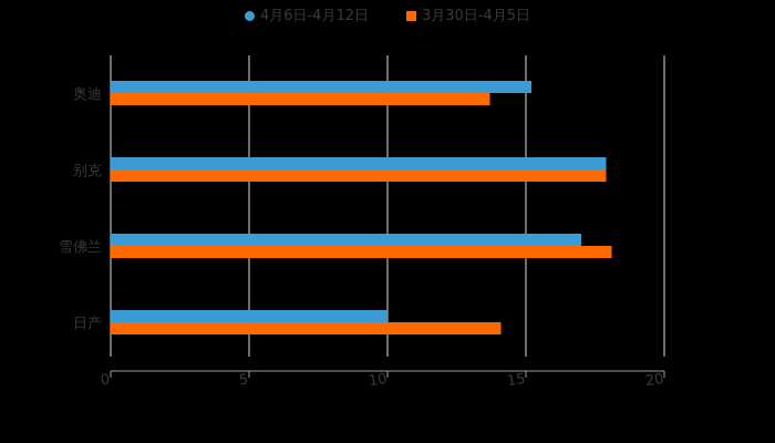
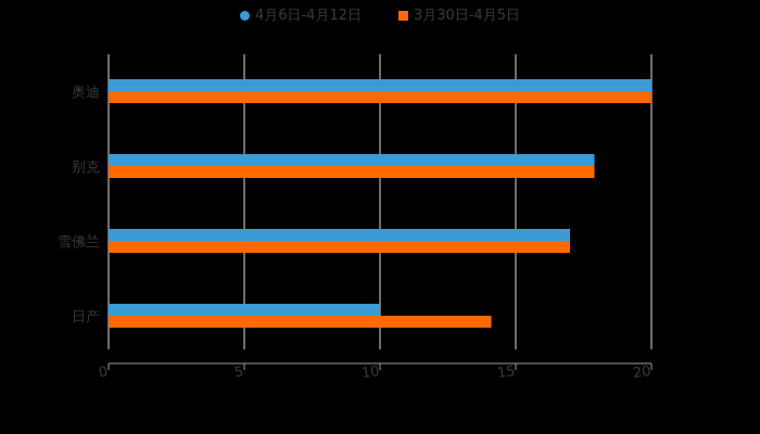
4月6日-4月12日/奥迪: 15.2 -> 20.0
3月30日-4月5日/奥迪: 13.7 -> 20.0
3月30日-4月5日/雪佛兰: 18.1 -> 17.0
